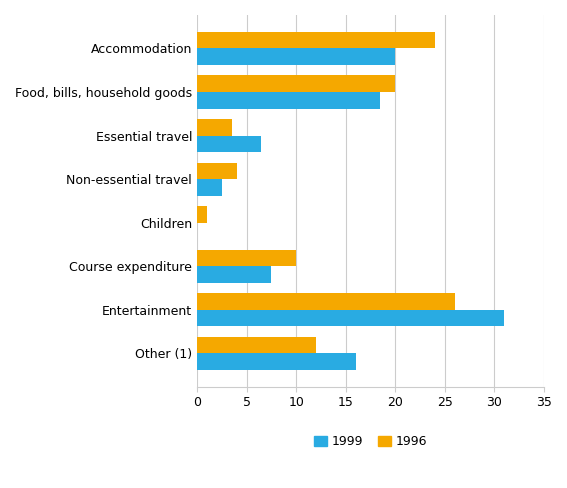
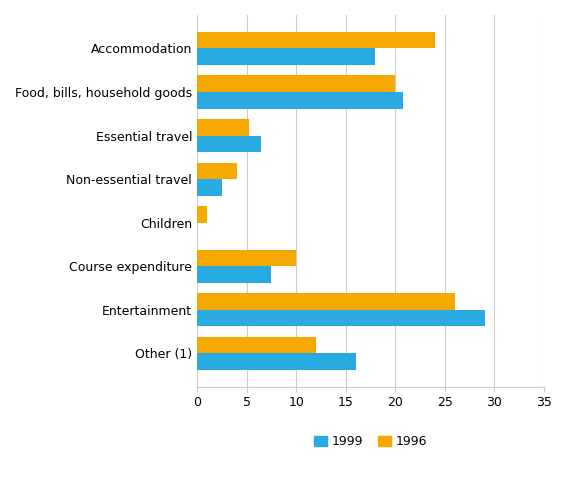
1999/Accommodation: 20.0 -> 18.0
1999/Food, bills, household goods: 18.5 -> 20.8
1996/Essential travel: 3.5 -> 5.2
1999/Entertainment: 31.0 -> 29.0
